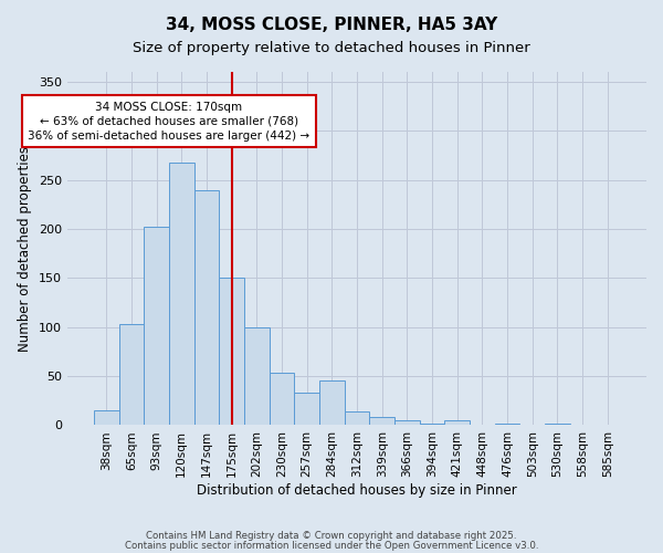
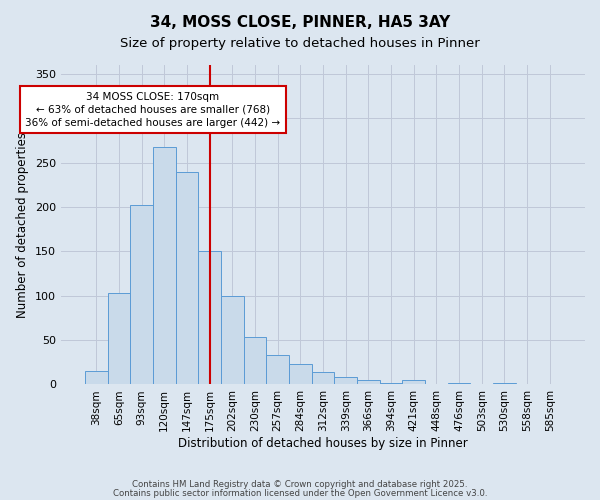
284sqm: 46 -> 23
